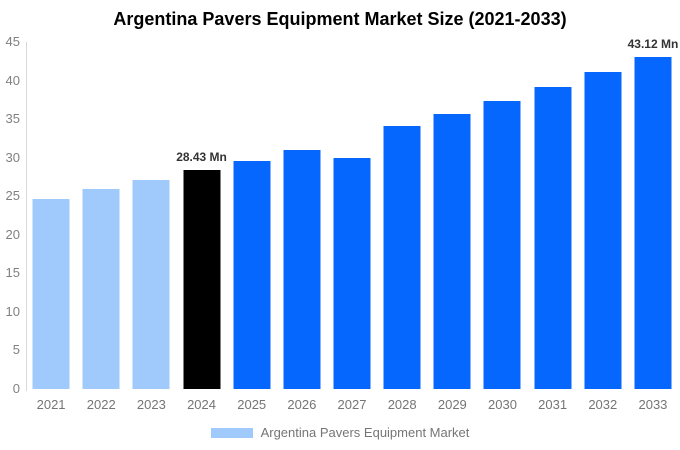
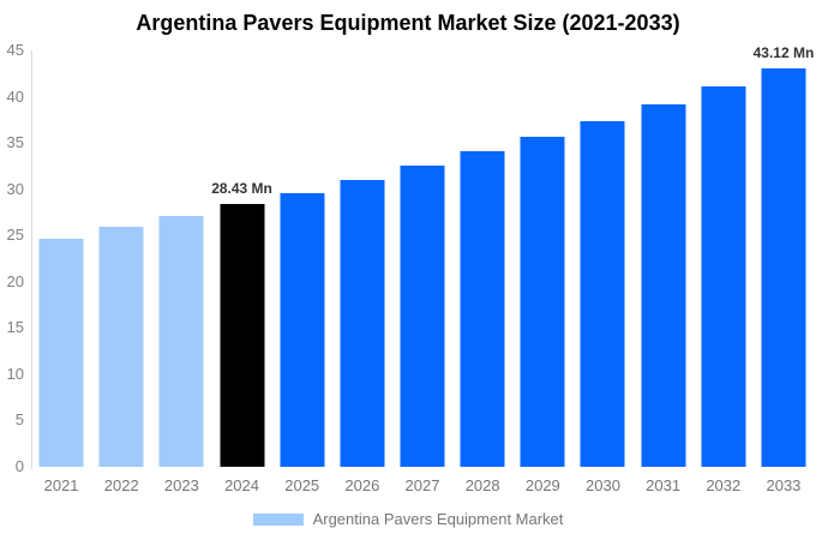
2027: 30 -> 33
